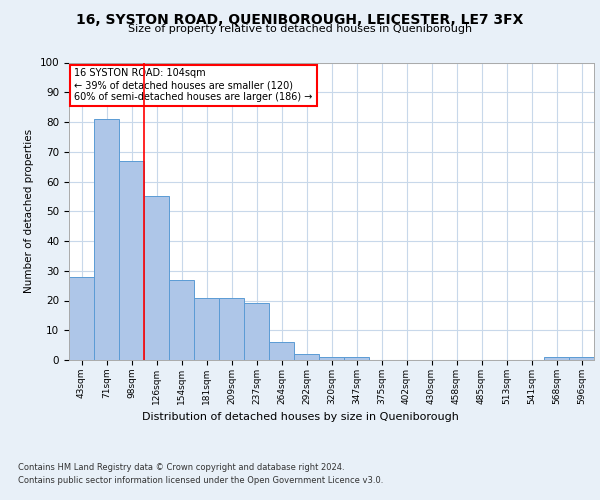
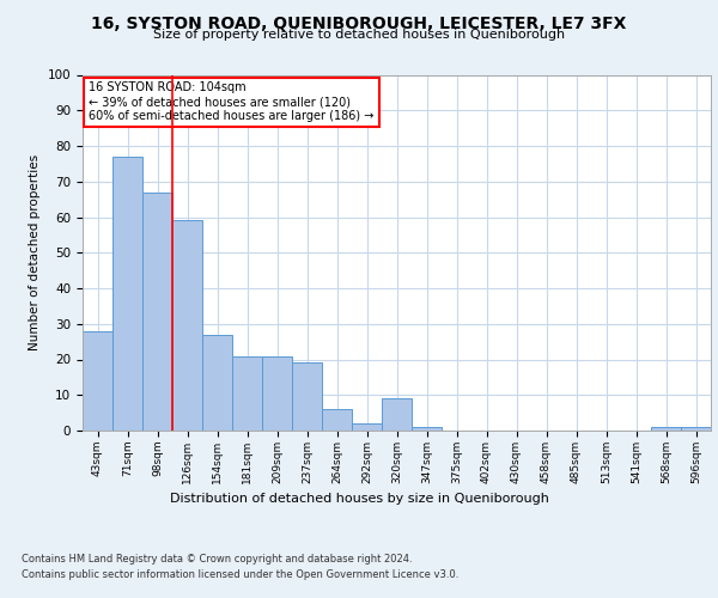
71sqm: 81 -> 77
126sqm: 55 -> 59
320sqm: 1 -> 9
